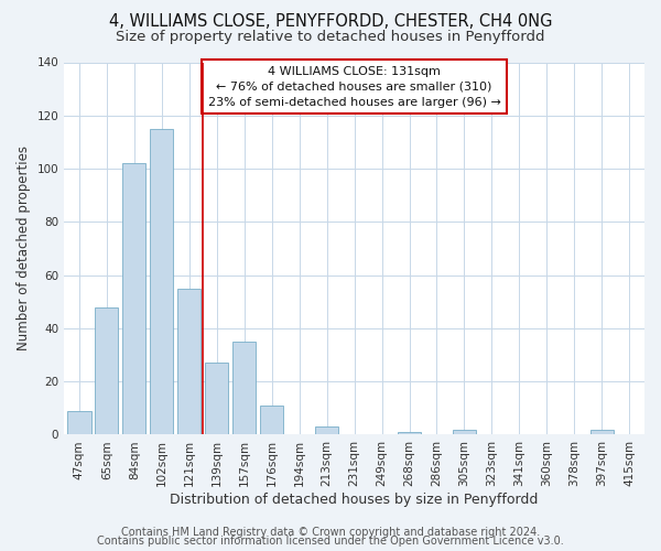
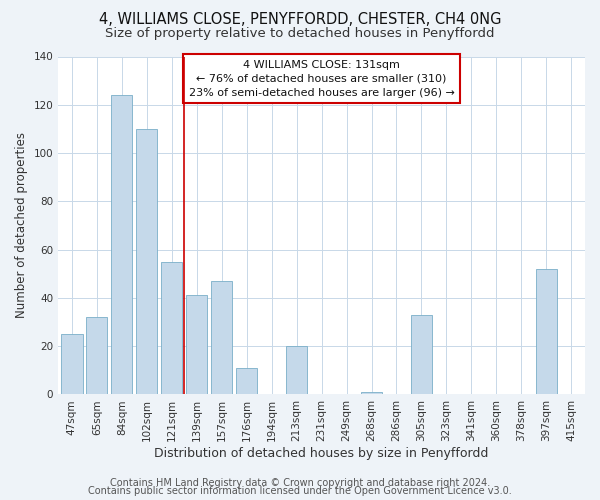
47sqm: 9 -> 25
65sqm: 48 -> 32
84sqm: 102 -> 124
102sqm: 115 -> 110
139sqm: 27 -> 41
157sqm: 35 -> 47
213sqm: 3 -> 20
305sqm: 2 -> 33
397sqm: 2 -> 52
